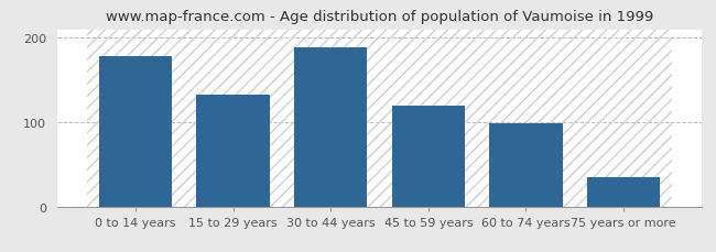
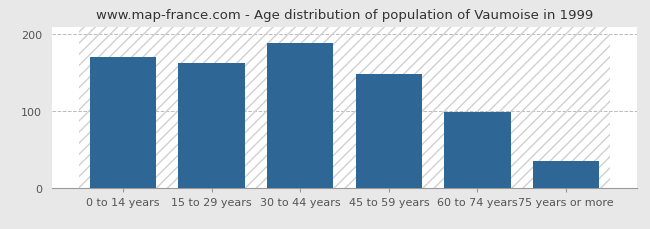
0 to 14 years: 178 -> 170
15 to 29 years: 132 -> 163
45 to 59 years: 120 -> 148
